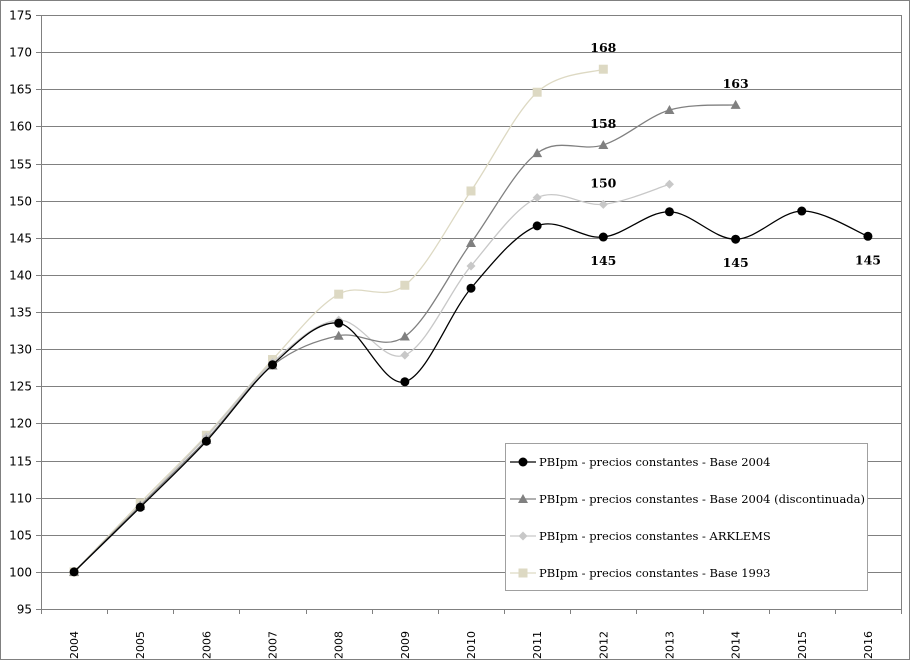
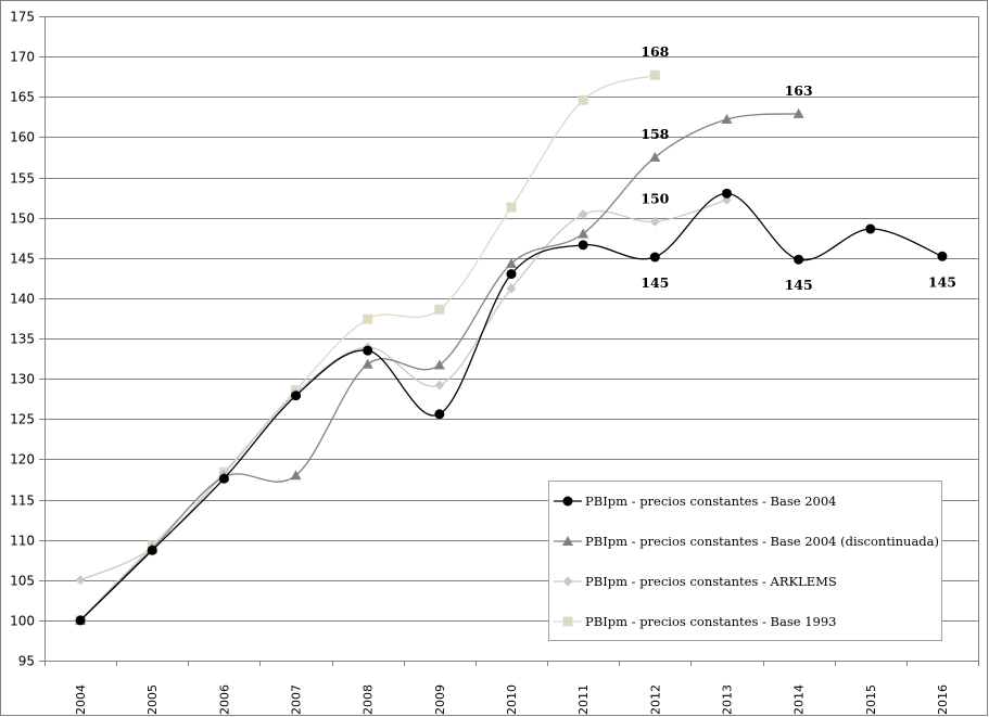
PBIpm - precios constantes - ARKLEMS/2004: 100 -> 105
PBIpm - precios constantes - Base 2004 (discontinuada)/2007: 128 -> 118
PBIpm - precios constantes - Base 2004/2010: 138 -> 143
PBIpm - precios constantes - Base 2004 (discontinuada)/2011: 156 -> 148
PBIpm - precios constantes - Base 2004/2013: 148 -> 153
